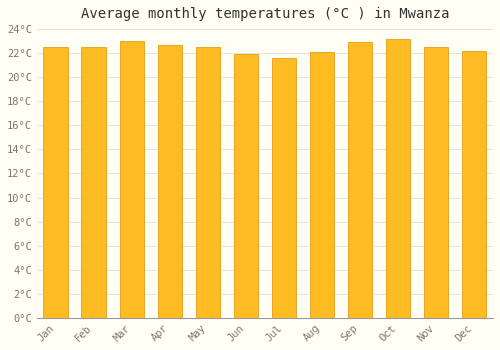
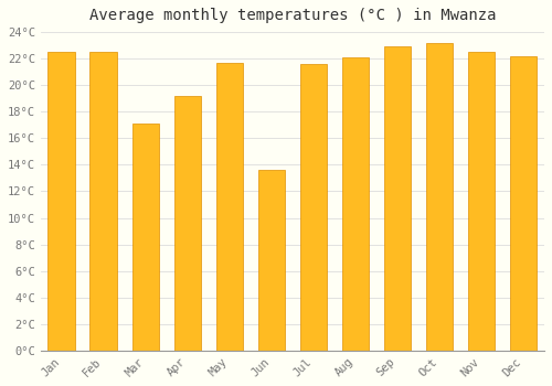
Mar: 23.0°C -> 17.1°C
Apr: 22.7°C -> 19.2°C
May: 22.5°C -> 21.7°C
Jun: 21.9°C -> 13.6°C
